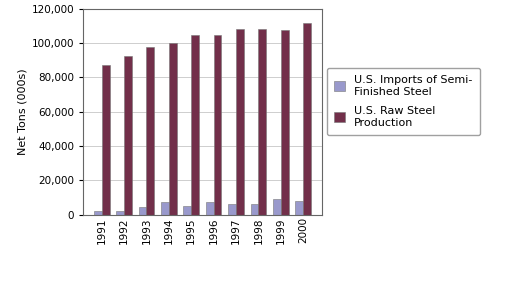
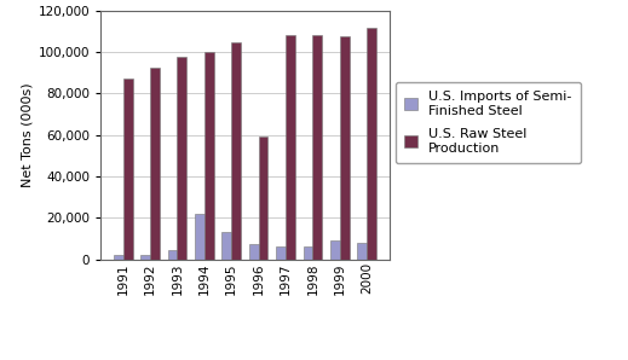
U.S. Imports of Semi- Finished Steel/1994: 8,000 -> 22,000
U.S. Imports of Semi- Finished Steel/1995: 5,000 -> 13,000
U.S. Raw Steel Production/1996: 104,000 -> 59,000
